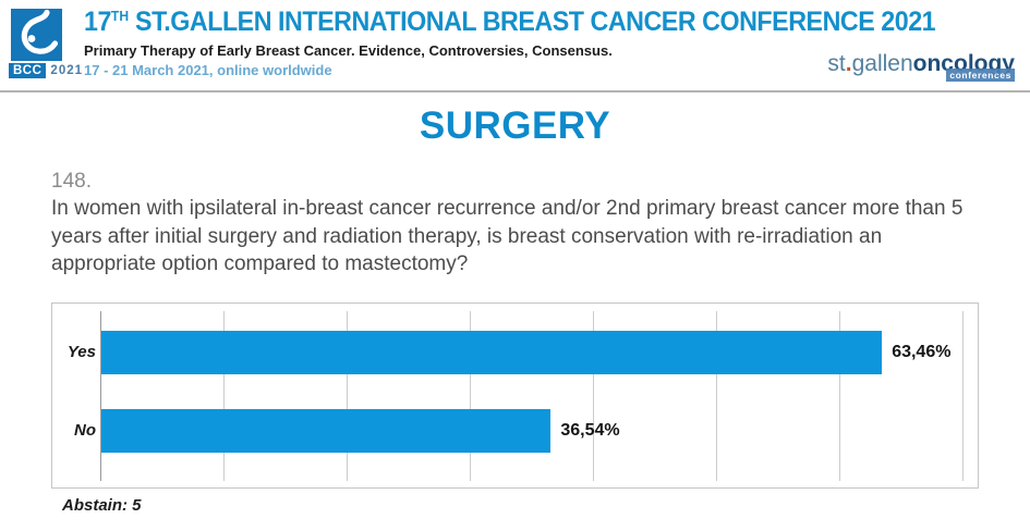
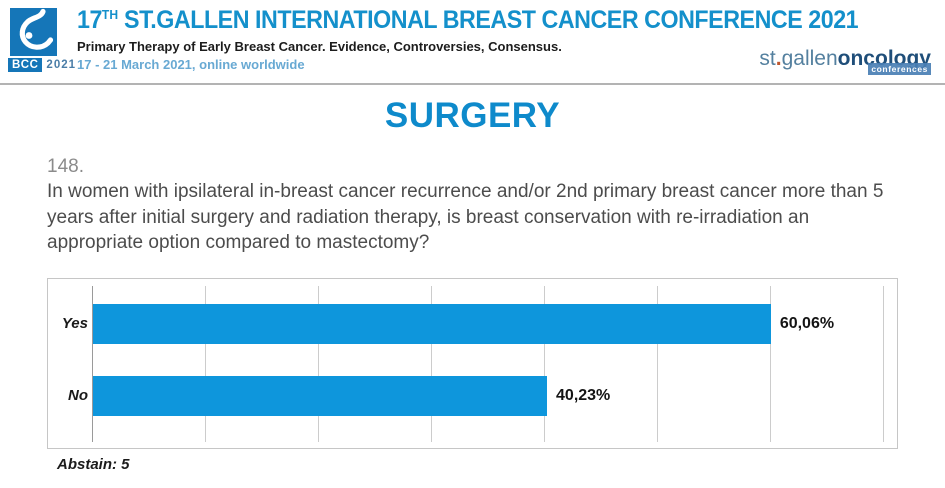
Yes: 63,46% -> 60,06%
No: 36,54% -> 40,23%
